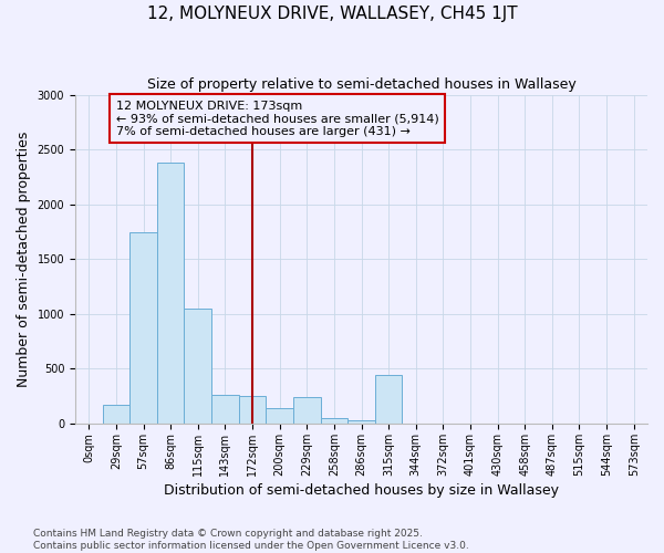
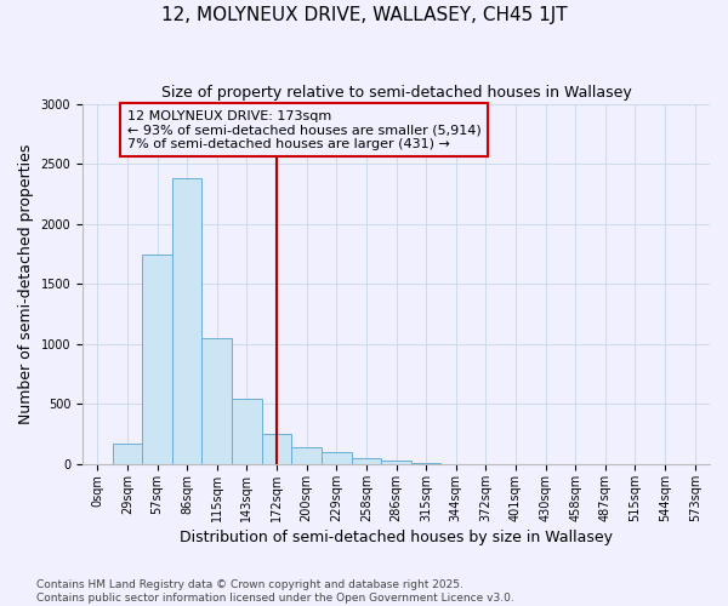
143sqm: 260 -> 540
229sqm: 240 -> 100
315sqm: 440 -> 20
